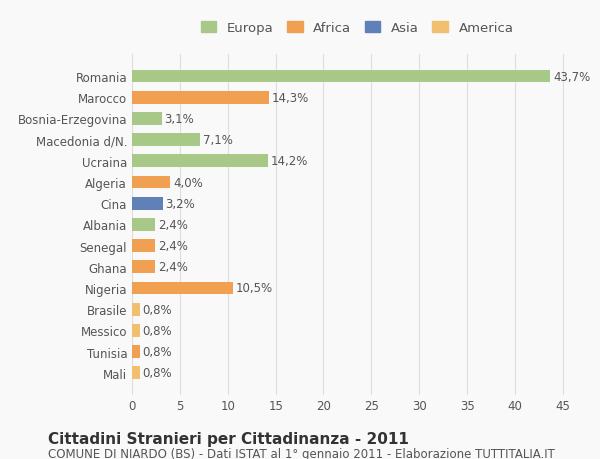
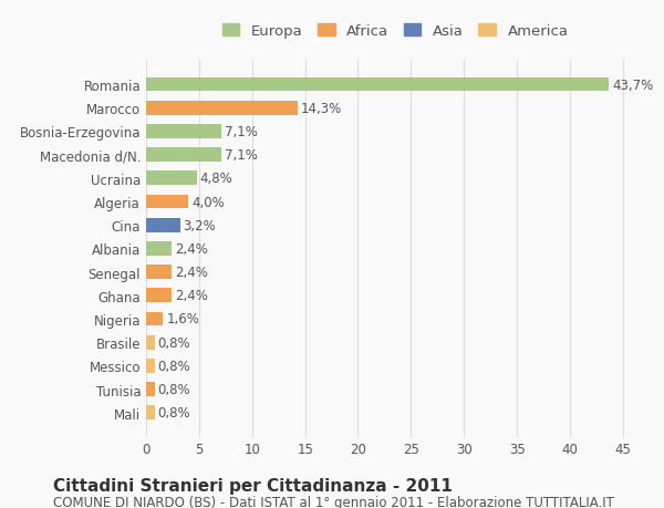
Bosnia-Erzegovina: 3,1% -> 7,1%
Ucraina: 14,2% -> 4,8%
Nigeria: 10,5% -> 1,6%
